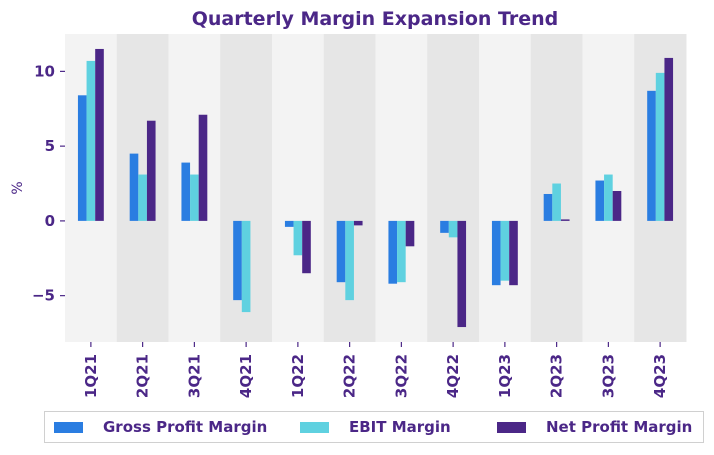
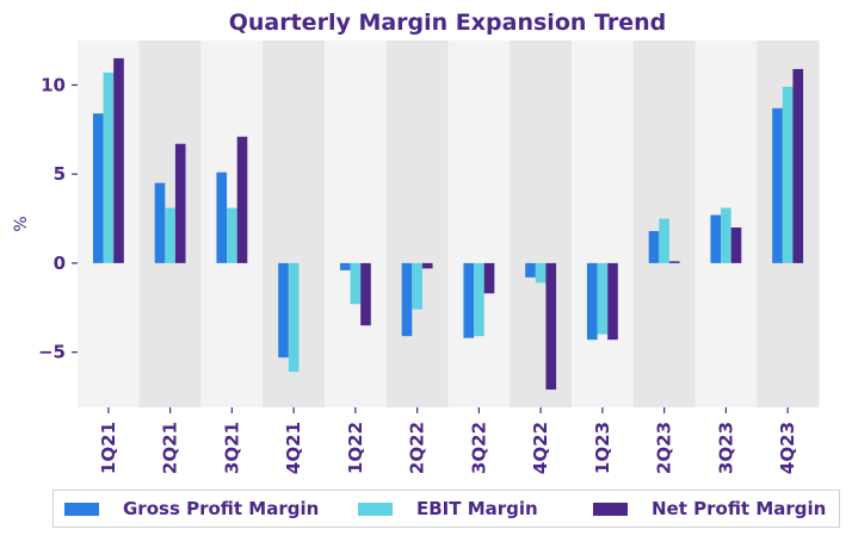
Gross Profit Margin/3Q21: 3.9 -> 5.1
EBIT Margin/2Q22: -5.3 -> -2.6
